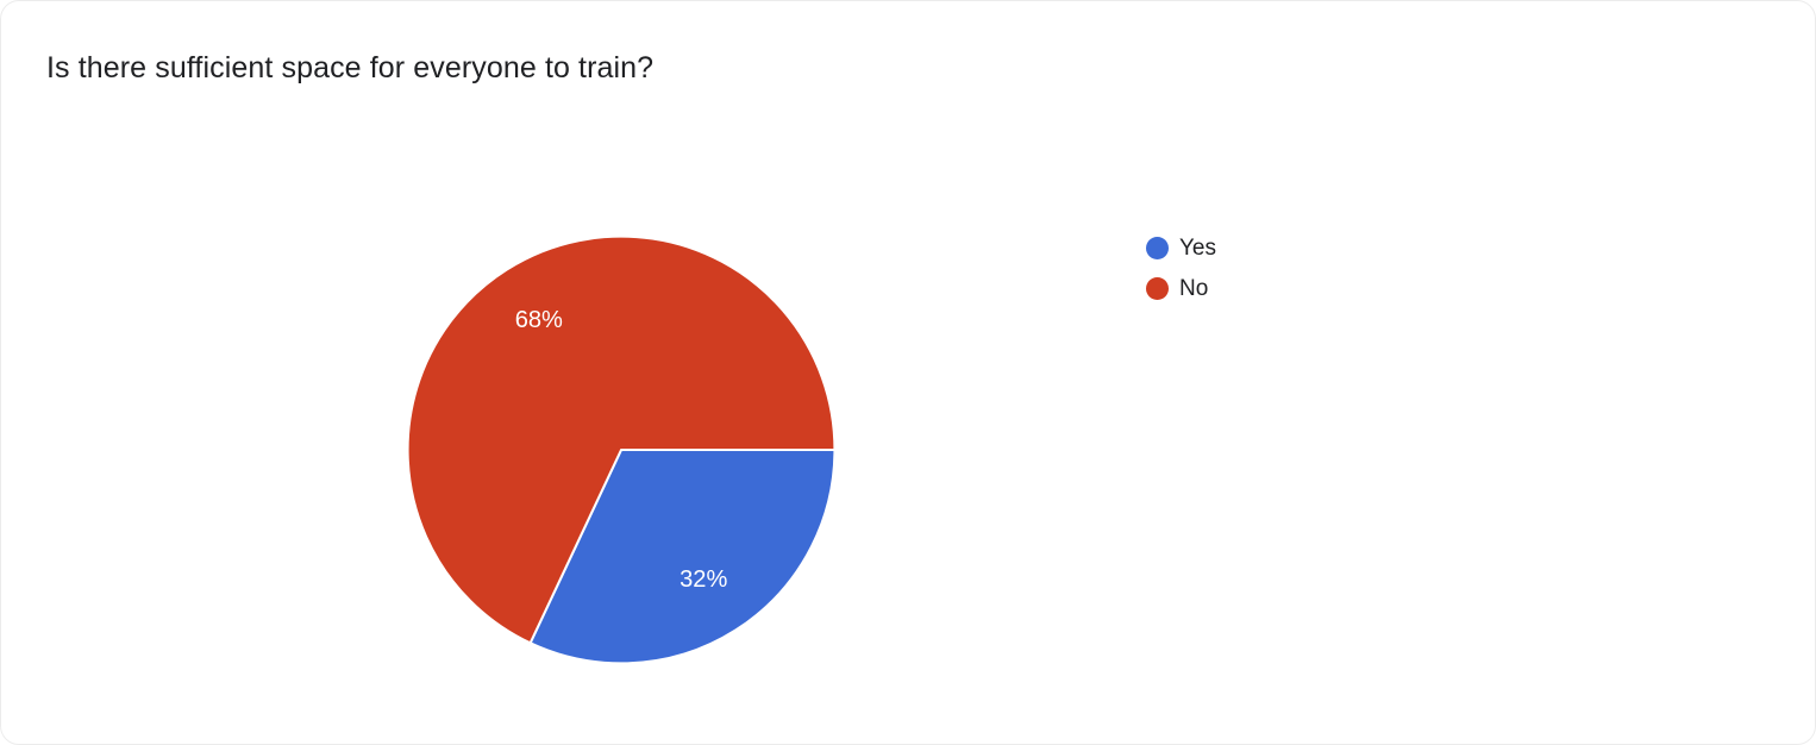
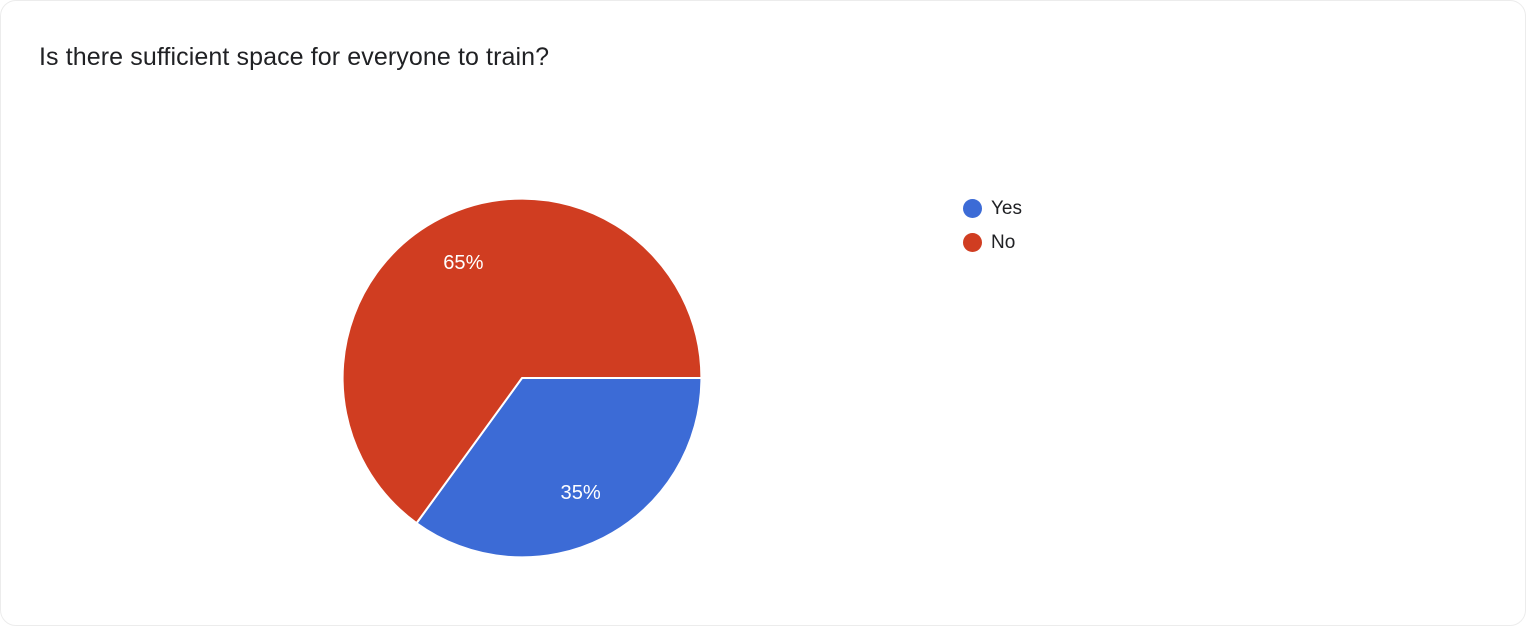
Yes: 32% -> 35%
No: 68% -> 65%
